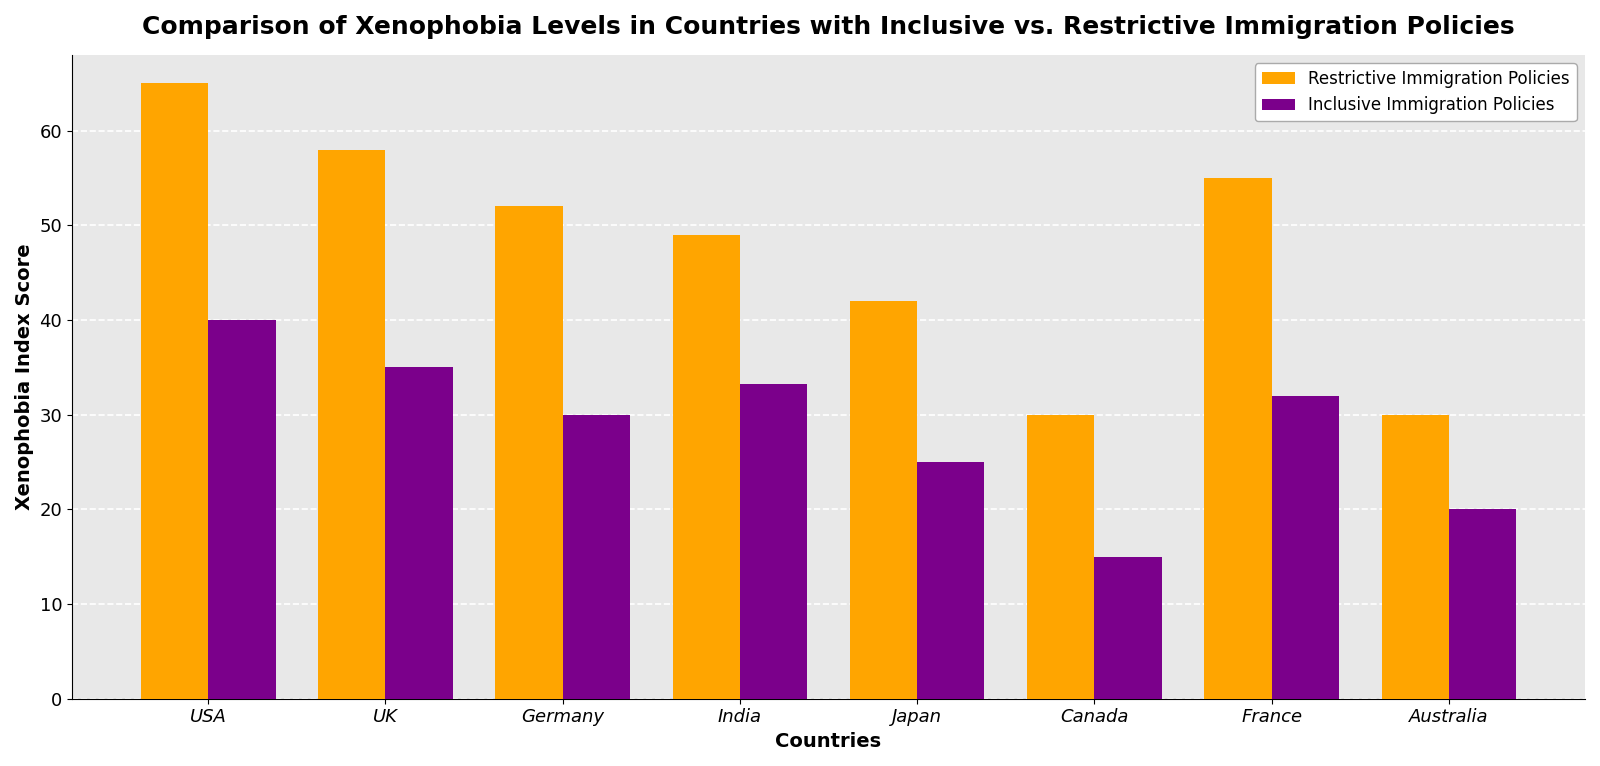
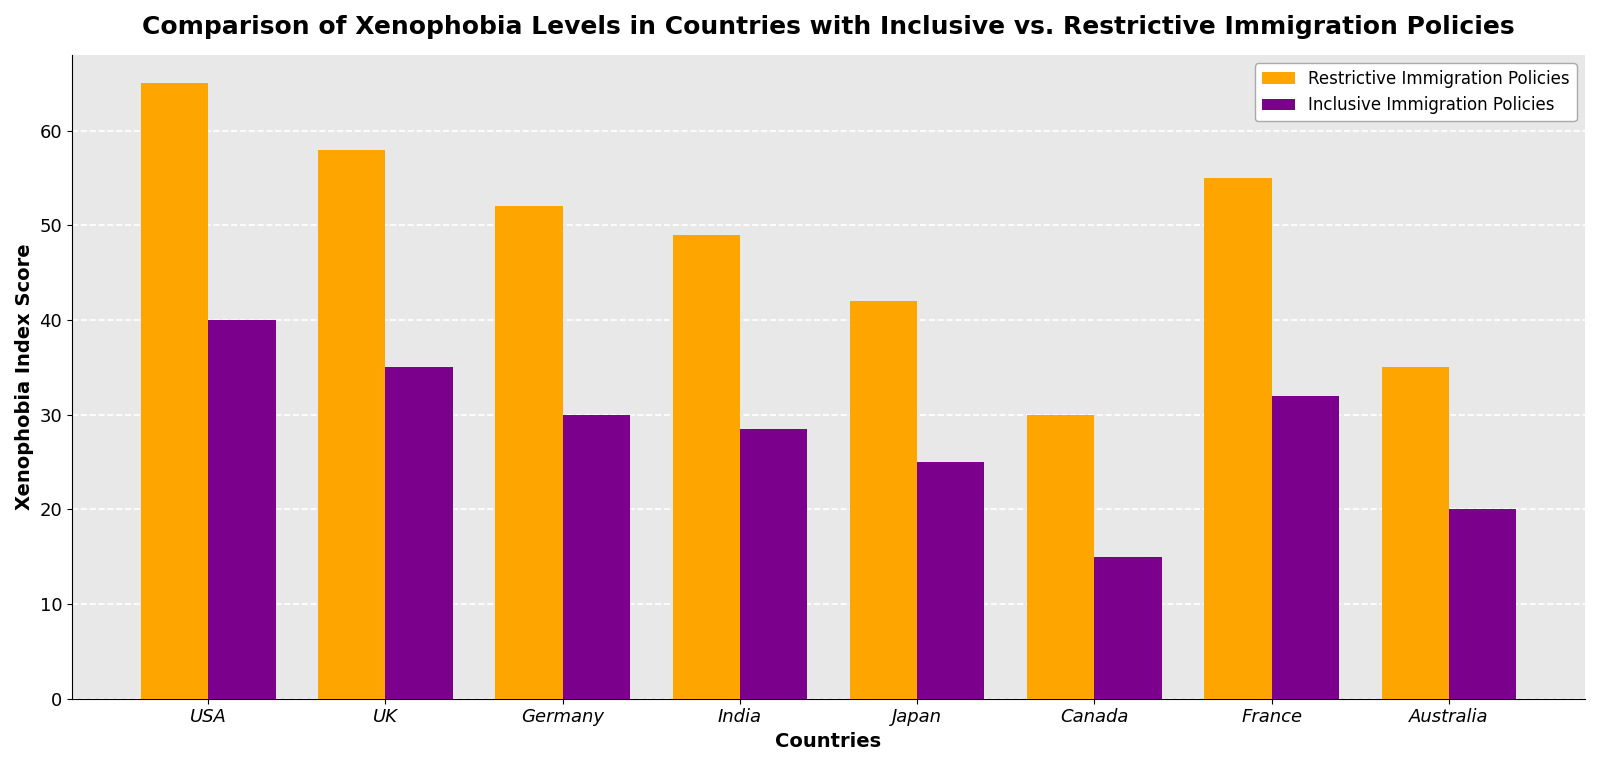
Inclusive Immigration Policies/India: 33.2 -> 28.5
Restrictive Immigration Policies/Australia: 30 -> 35
